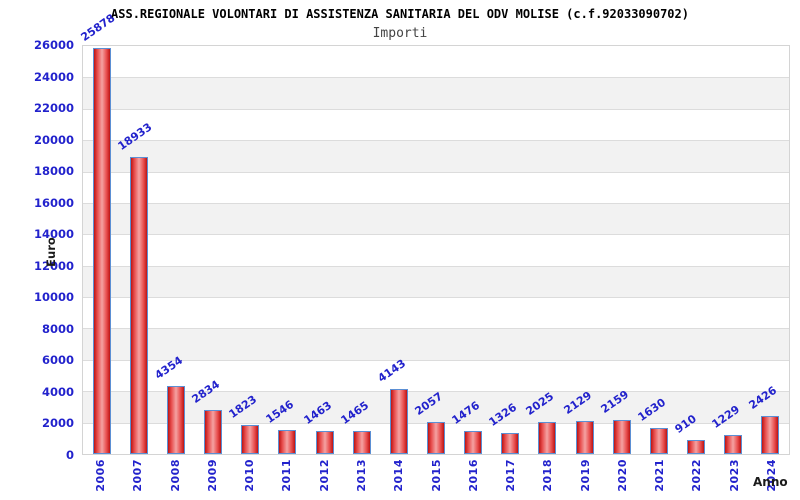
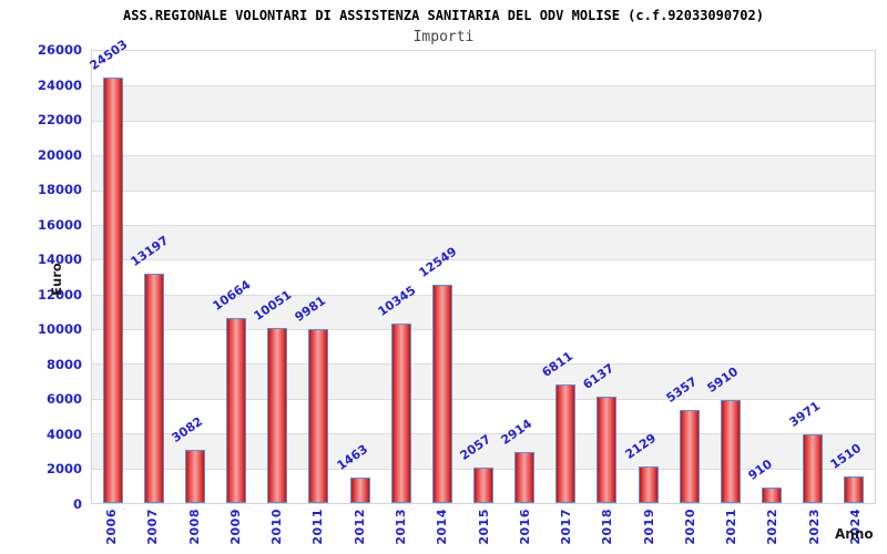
2006: 25878 -> 24503
2007: 18933 -> 13197
2008: 4354 -> 3082
2009: 2834 -> 10664
2010: 1823 -> 10051
2011: 1546 -> 9981
2013: 1465 -> 10345
2014: 4143 -> 12549
2016: 1476 -> 2914
2017: 1326 -> 6811
2018: 2025 -> 6137
2020: 2159 -> 5357
2021: 1630 -> 5910
2023: 1229 -> 3971
2024: 2426 -> 1510
